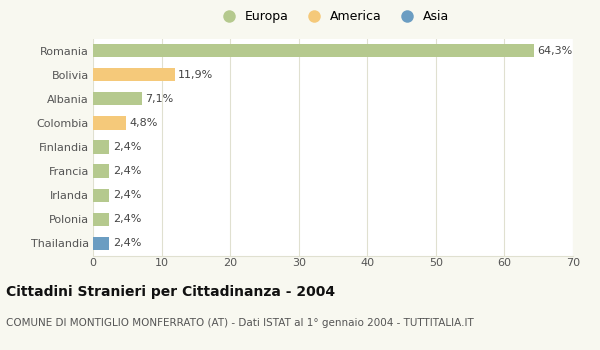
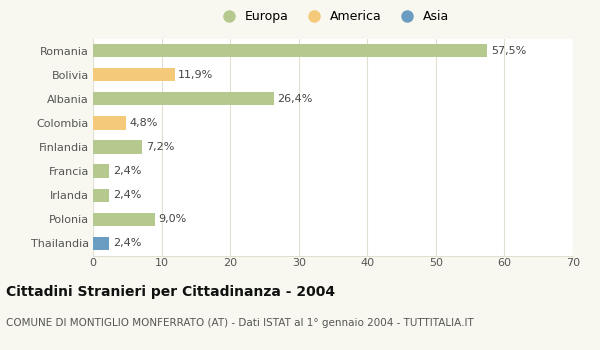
Romania: 64,3% -> 57,5%
Albania: 7,1% -> 26,4%
Finlandia: 2,4% -> 7,2%
Polonia: 2,4% -> 9,0%
